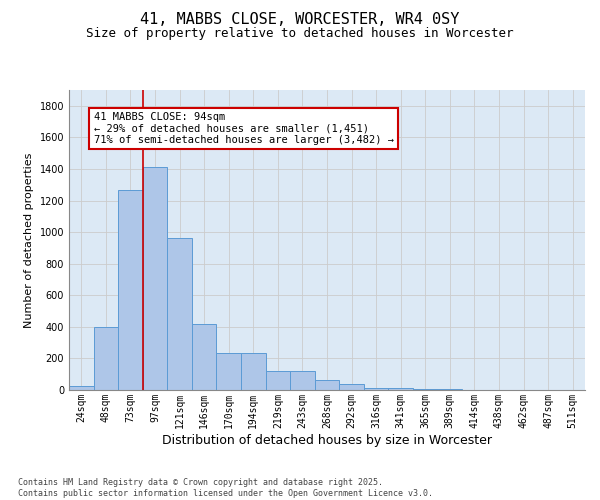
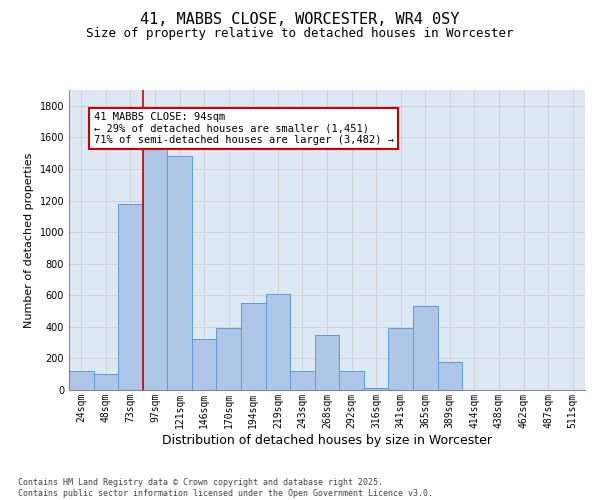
24sqm: 20 -> 120
48sqm: 400 -> 100
73sqm: 1260 -> 1180
97sqm: 1410 -> 1530
121sqm: 960 -> 1480
146sqm: 420 -> 320
170sqm: 240 -> 390
194sqm: 240 -> 550
219sqm: 120 -> 610
268sqm: 60 -> 350
292sqm: 40 -> 120
341sqm: 20 -> 390
365sqm: 0 -> 530
389sqm: 0 -> 180
